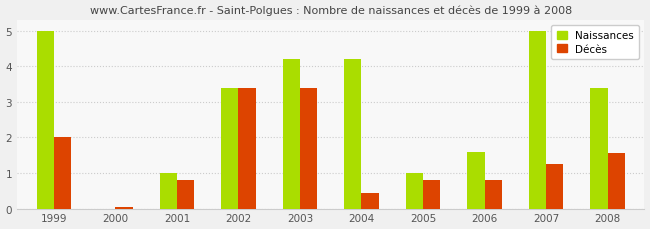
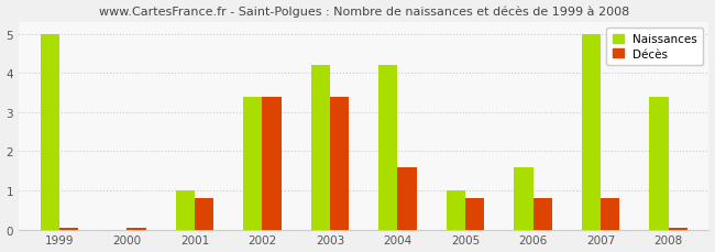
Décès/1999: 2.00 -> 0.05
Décès/2004: 0.45 -> 1.60
Décès/2007: 1.25 -> 0.80
Décès/2008: 1.55 -> 0.05
